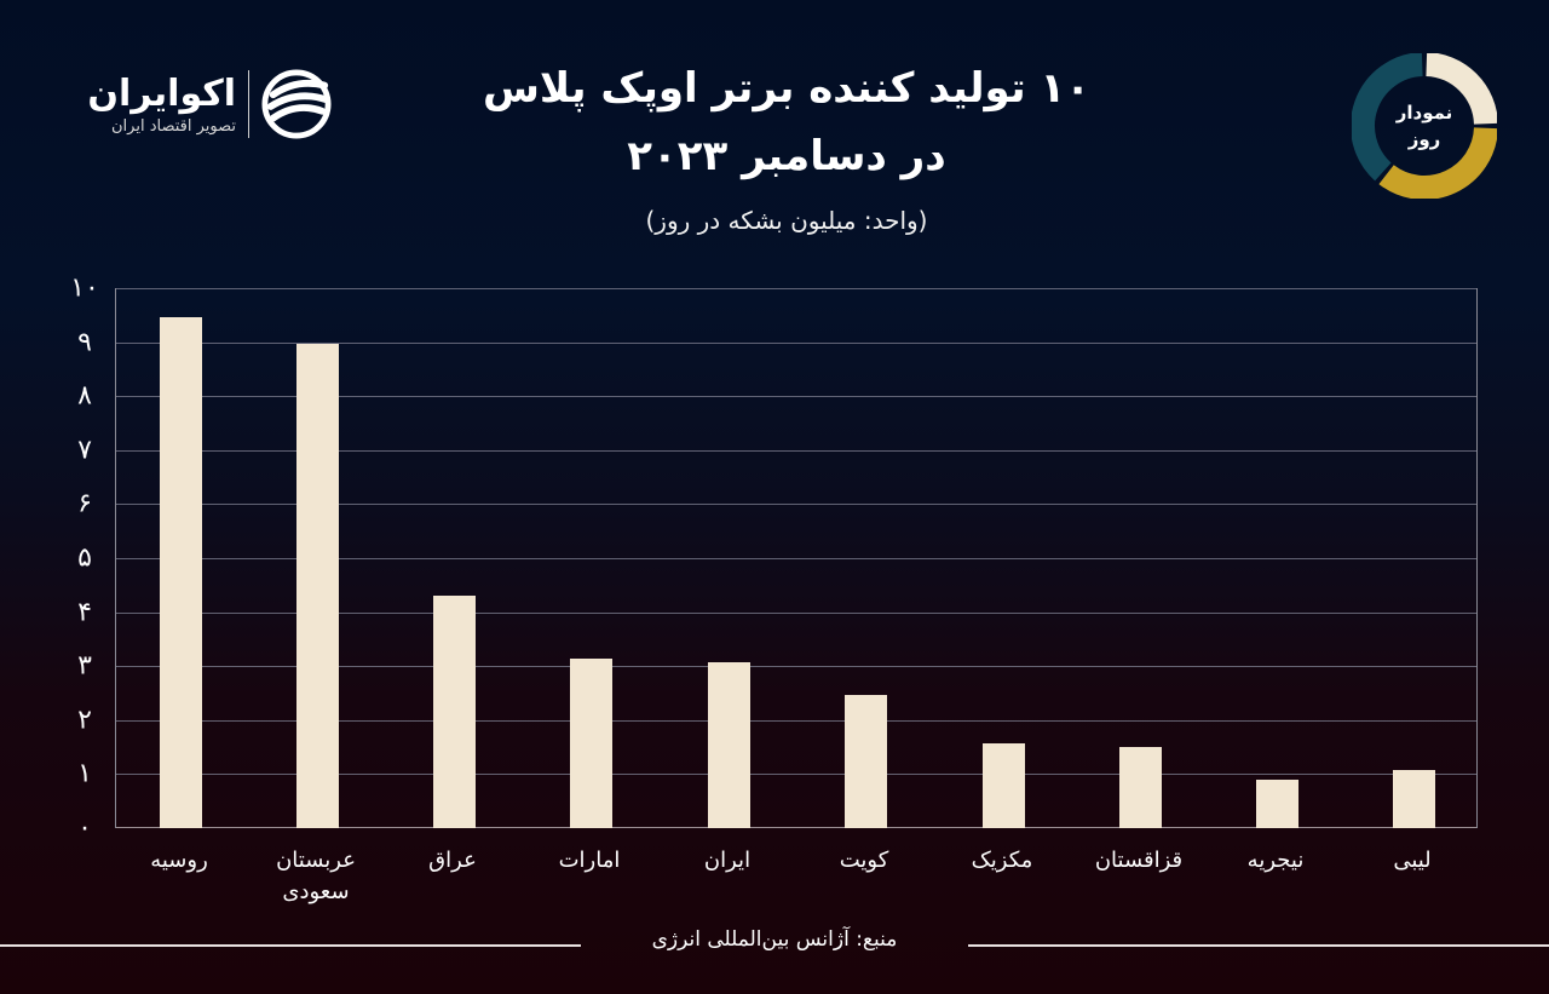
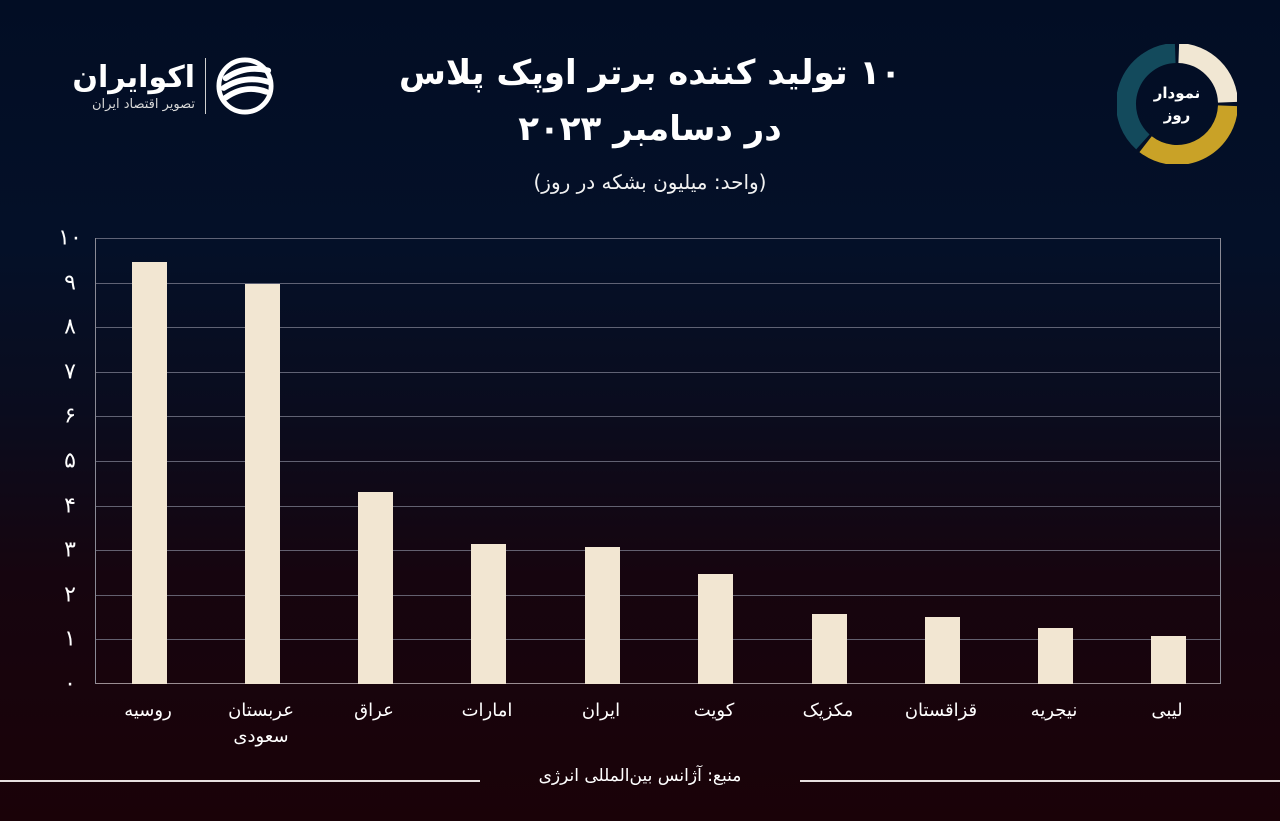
نیجریه: 0.9 -> 1.3
